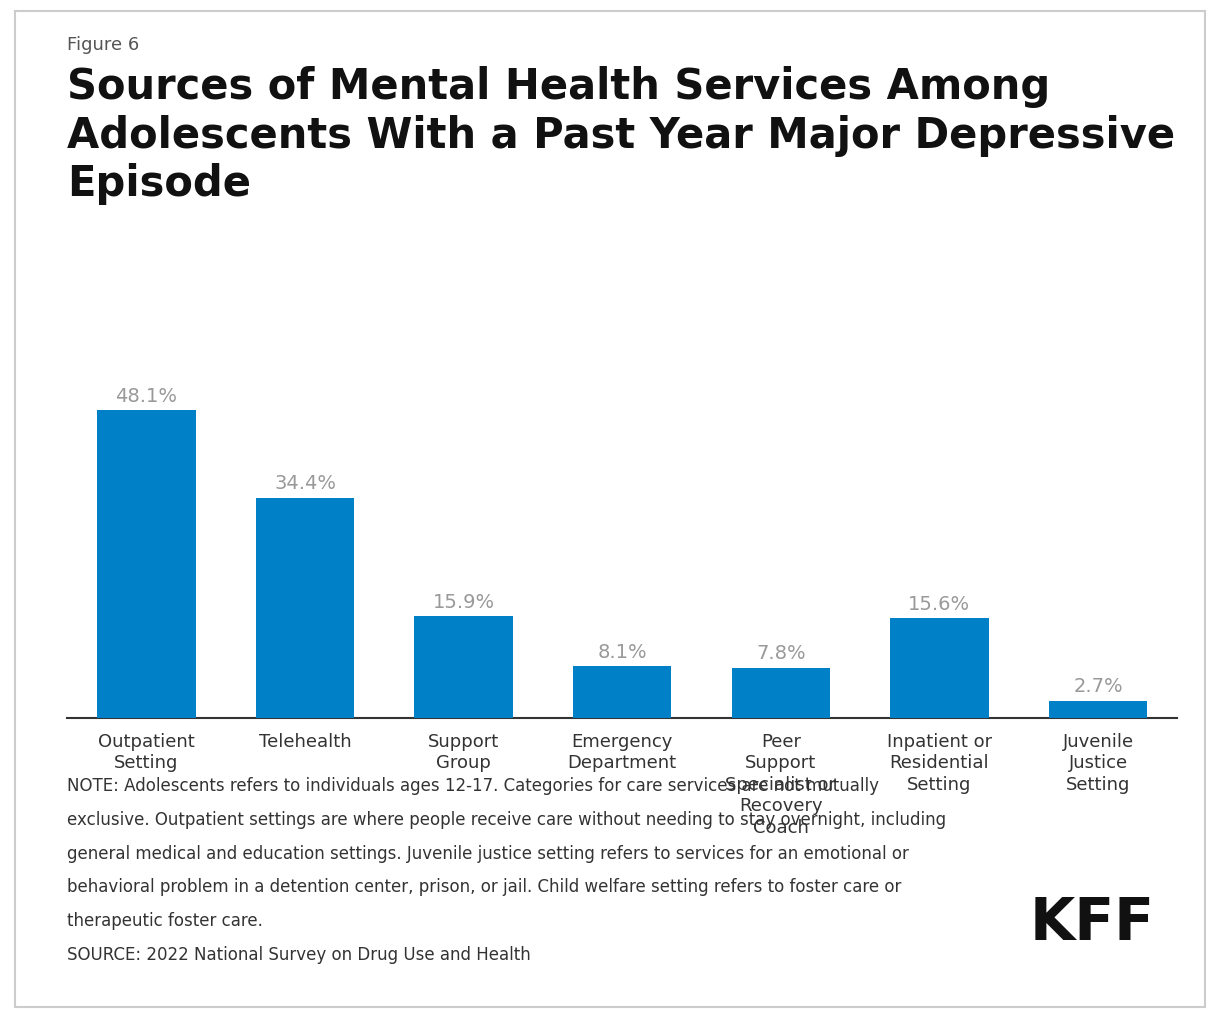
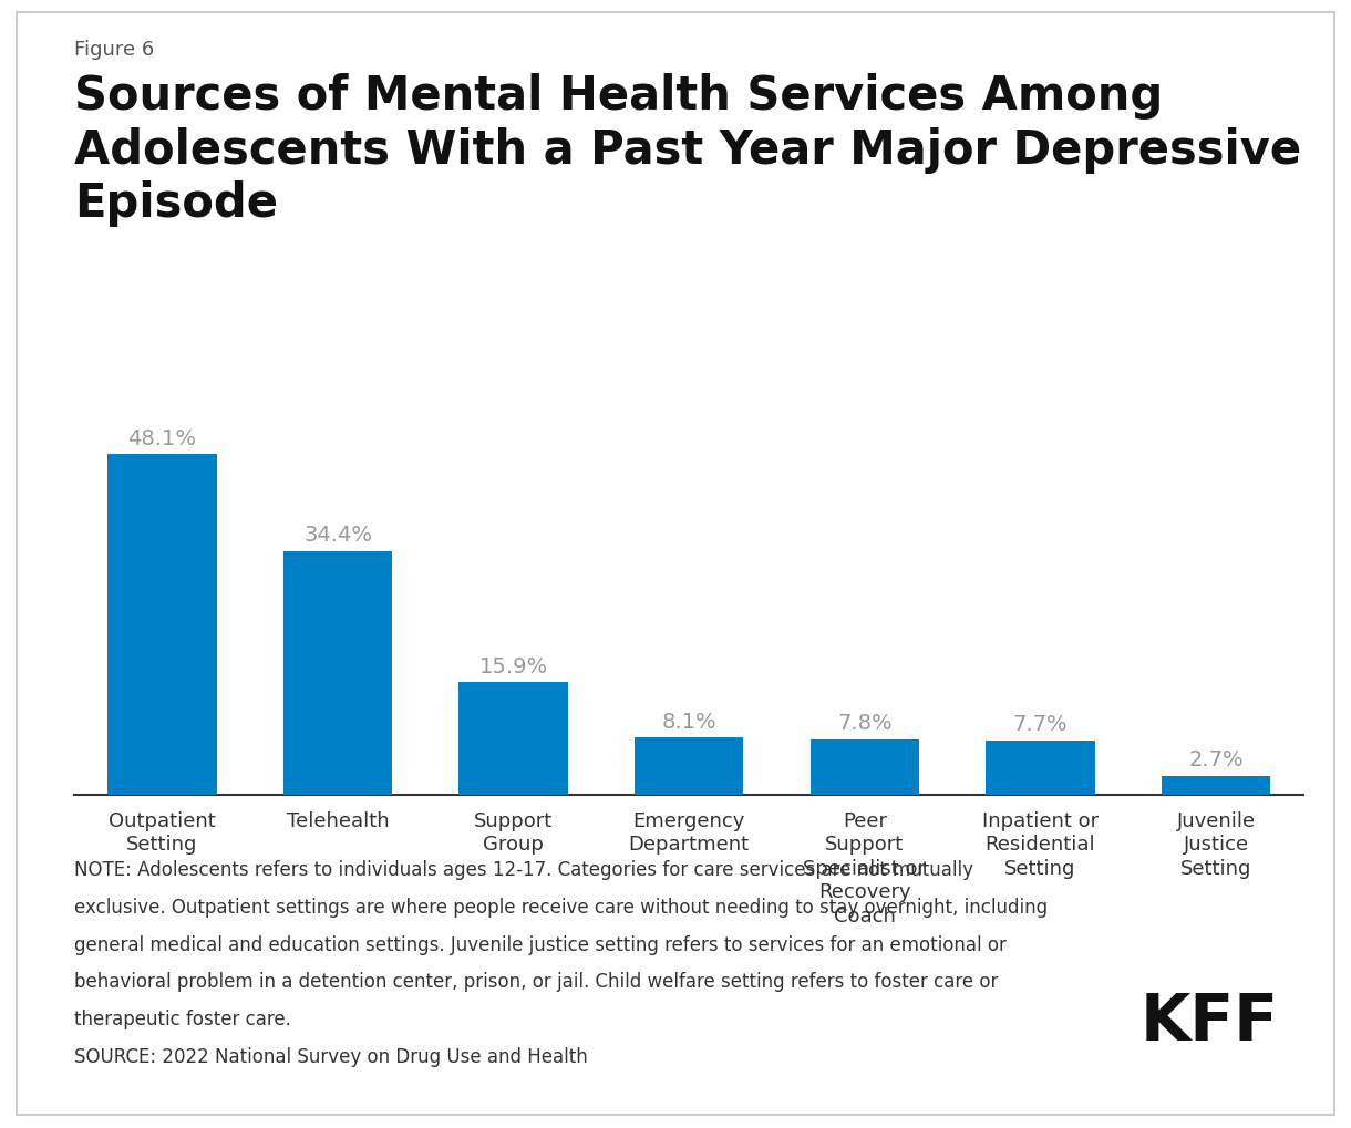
Inpatient or Residential Setting: 15.6% -> 7.7%
